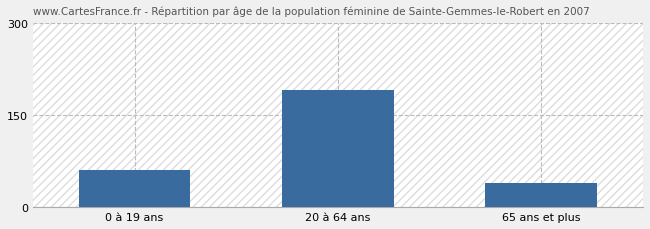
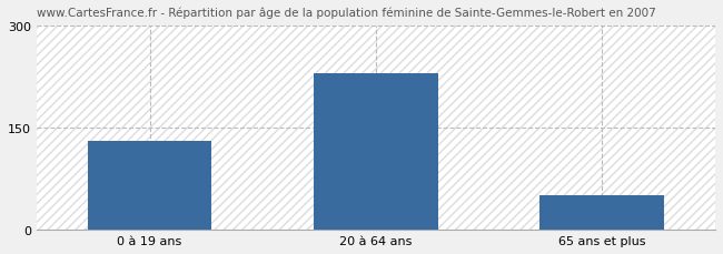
0 à 19 ans: 60 -> 130
20 à 64 ans: 190 -> 230
65 ans et plus: 40 -> 50
